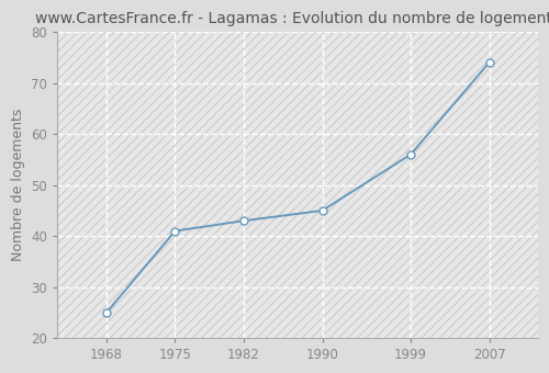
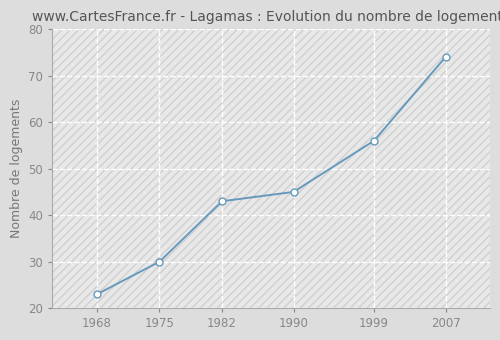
1968: 25 -> 23
1975: 41 -> 30
